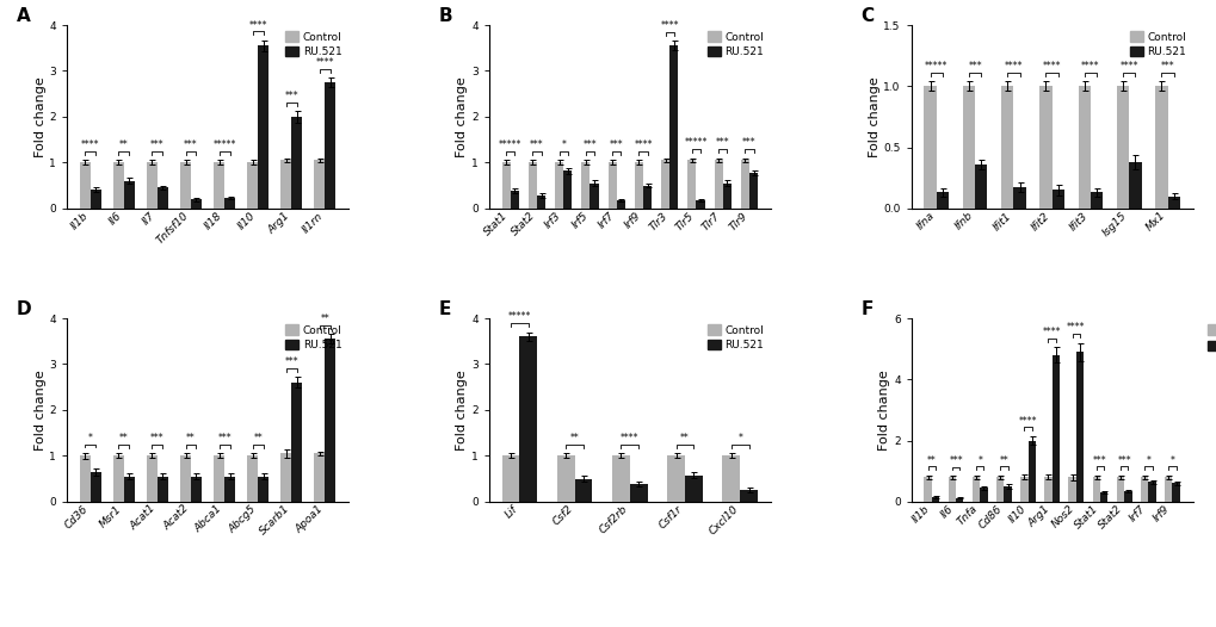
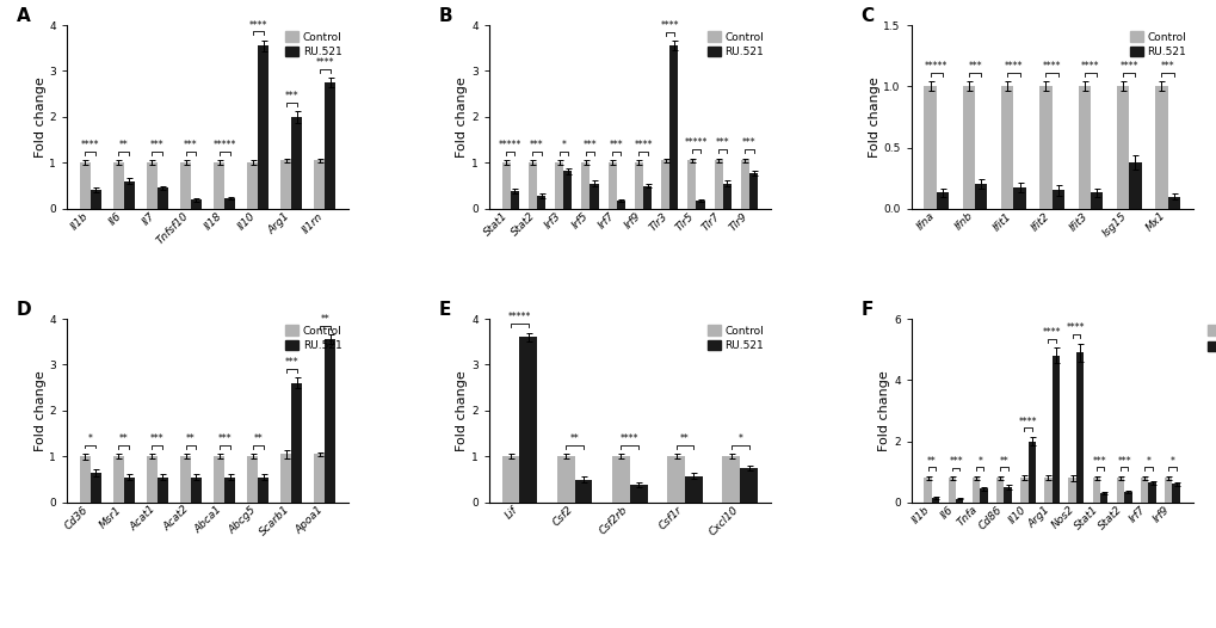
RU.521/Ifnb: 0.36 -> 0.20
RU.521/Cxcl10: 0.25 -> 0.75
